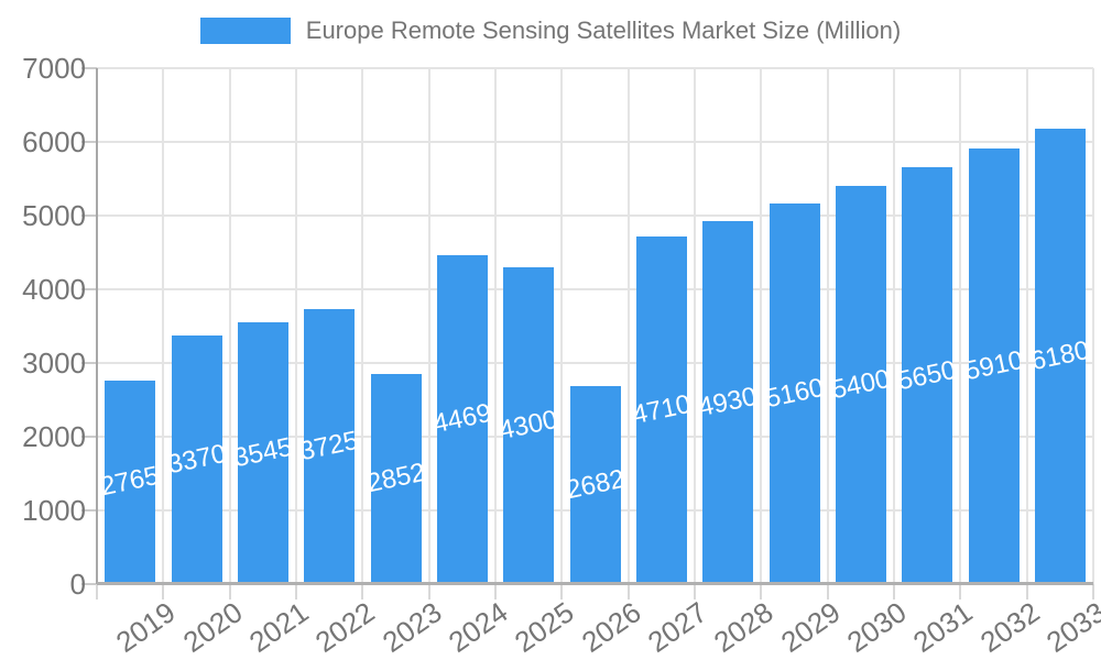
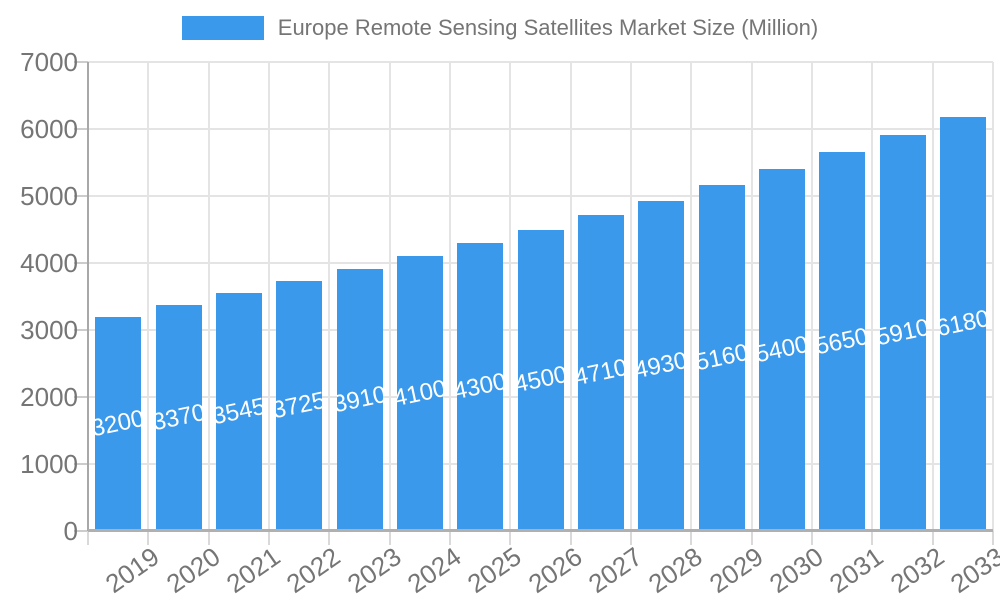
2019: 2765 -> 3200
2023: 2852 -> 3910
2024: 4469 -> 4100
2026: 2682 -> 4500
